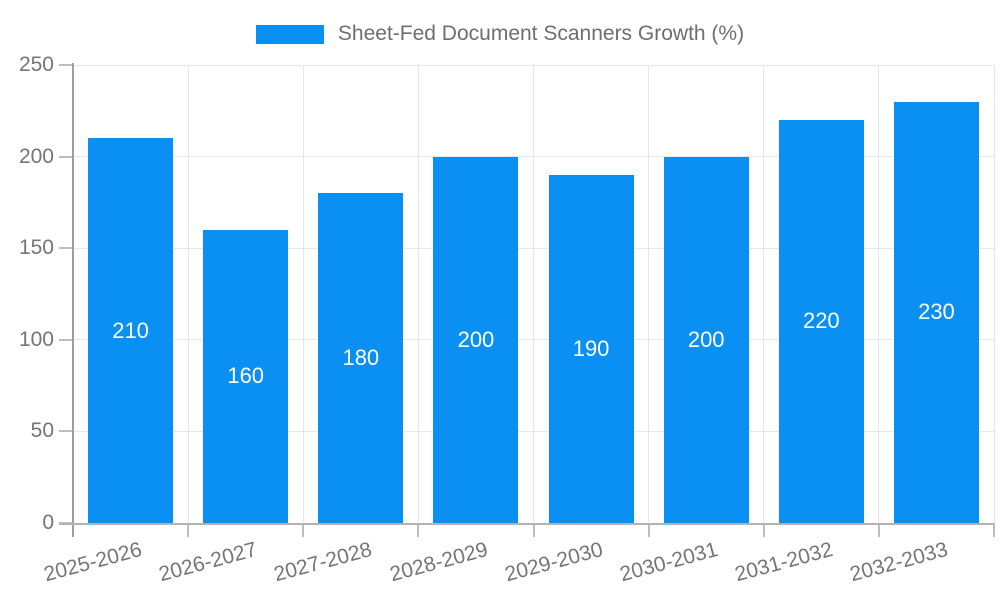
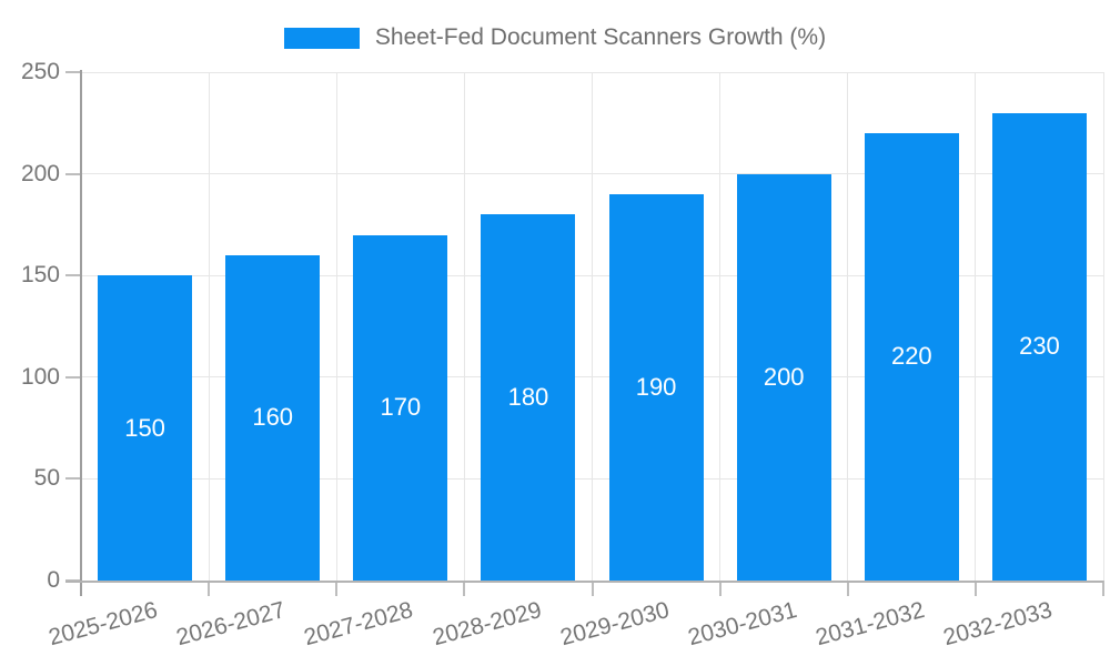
2025-2026: 210 -> 150
2027-2028: 180 -> 170
2028-2029: 200 -> 180
